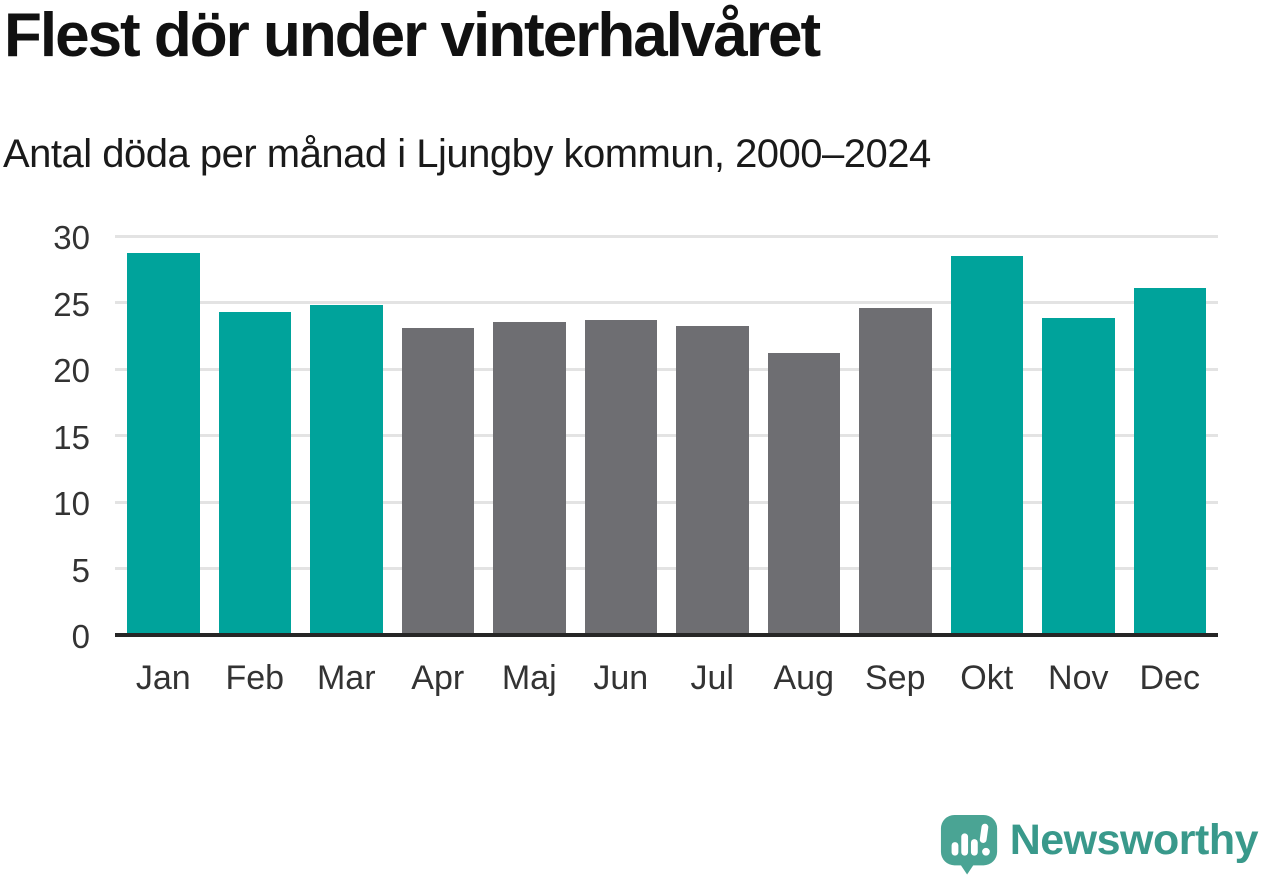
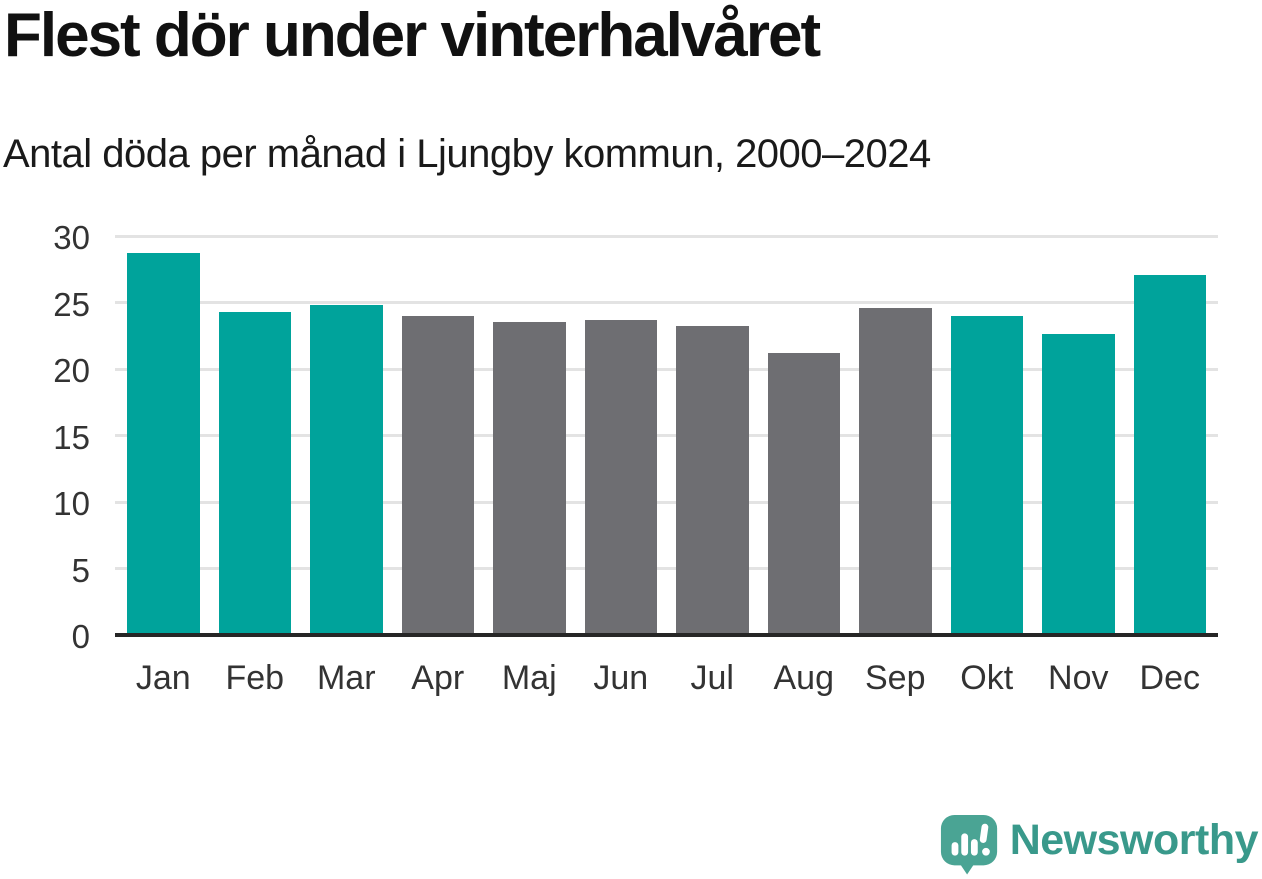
Apr: 23.1 -> 24.0
Okt: 28.5 -> 24.0
Nov: 23.8 -> 22.6
Dec: 26.1 -> 27.1
